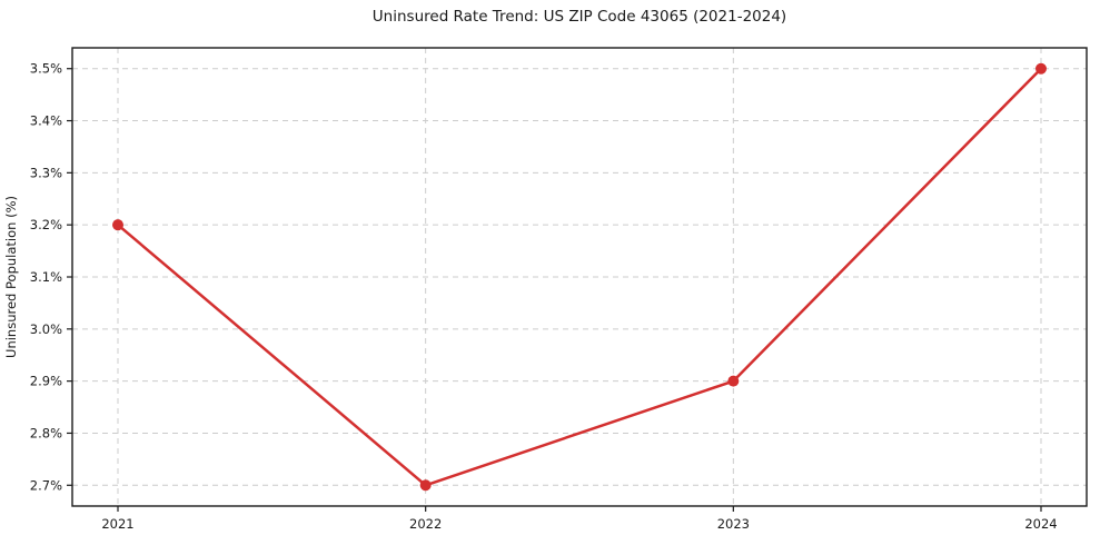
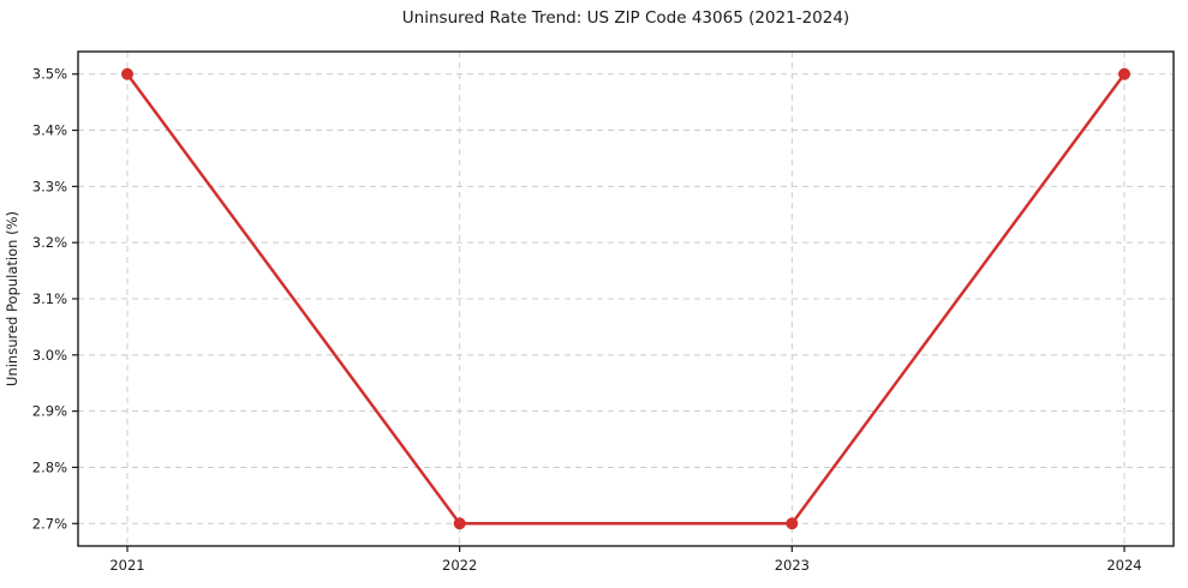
2021: 3.2% -> 3.5%
2023: 2.9% -> 2.7%
